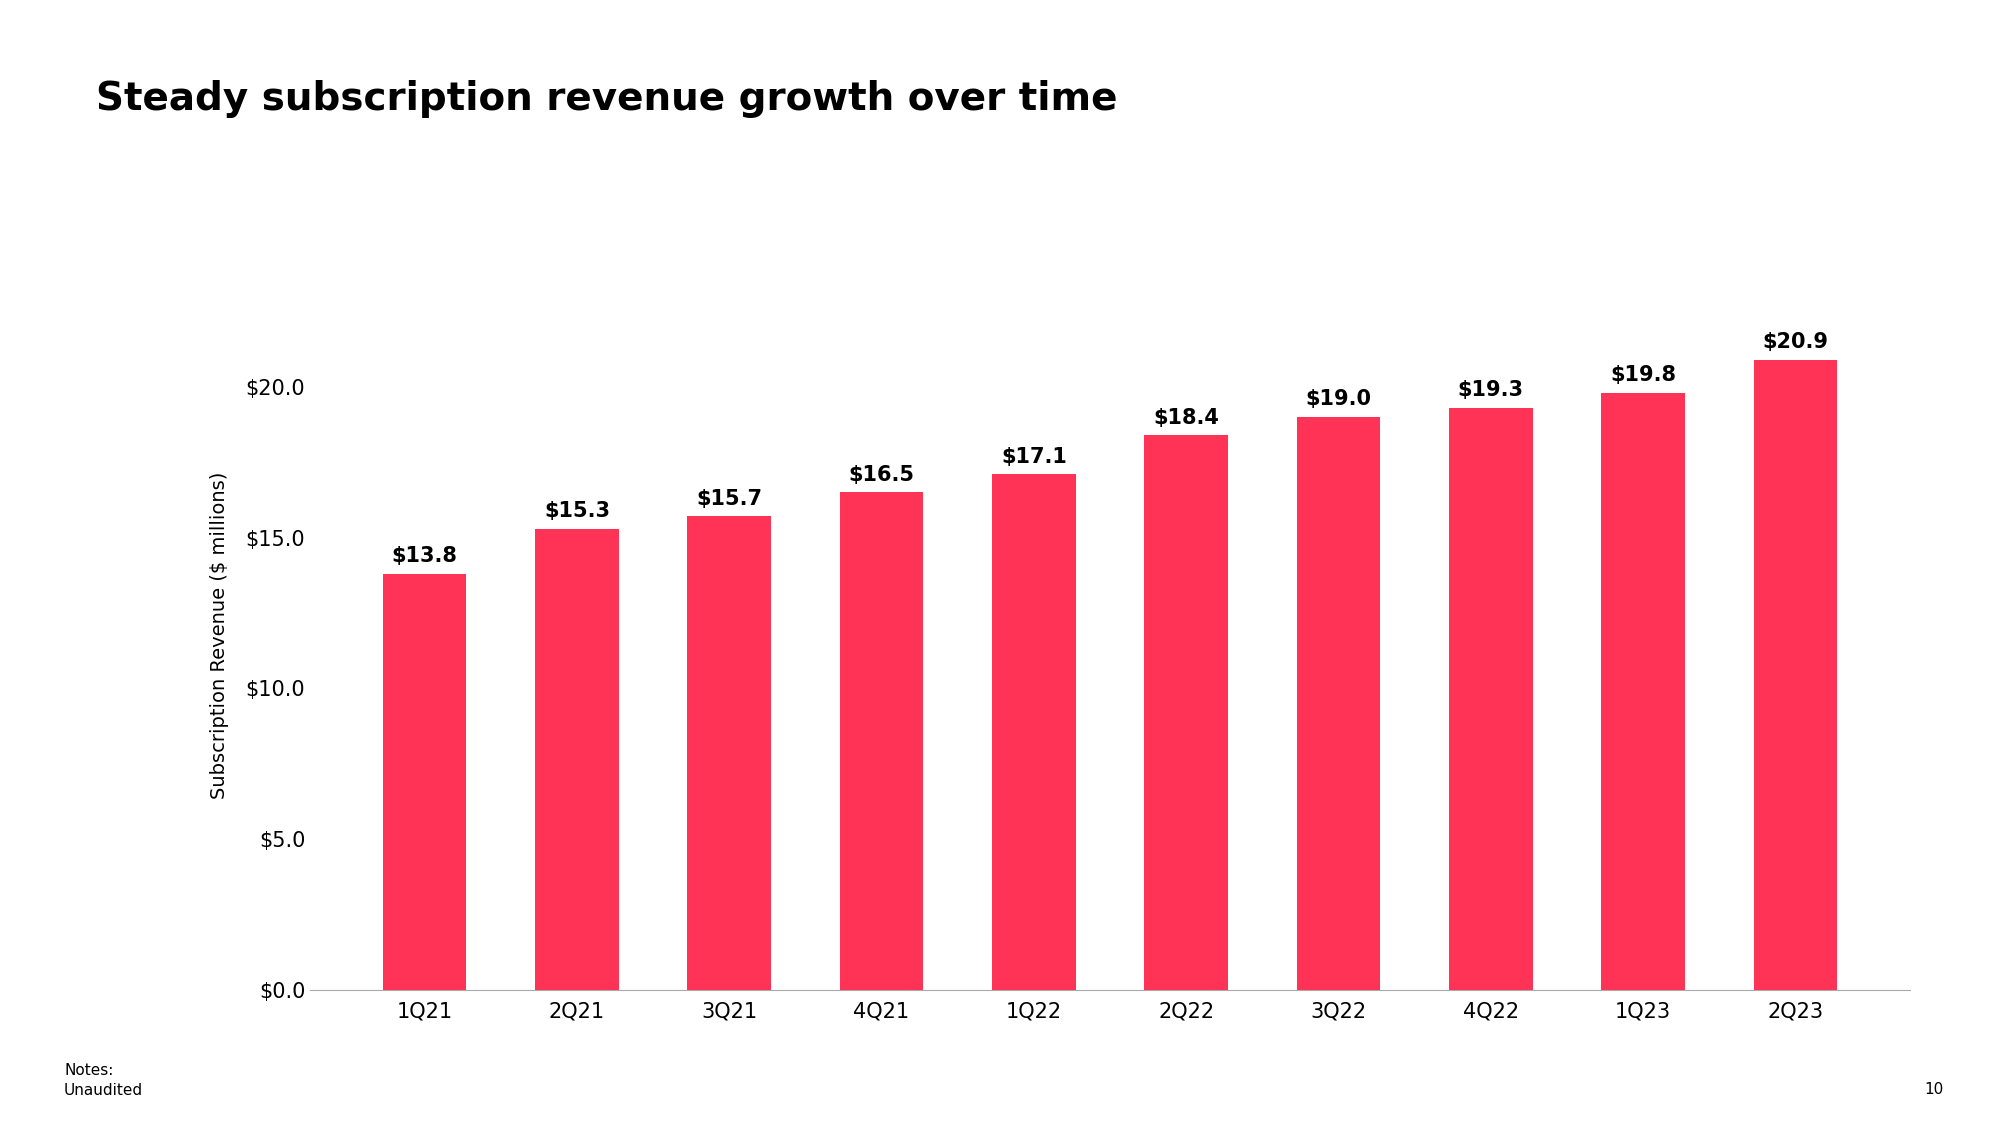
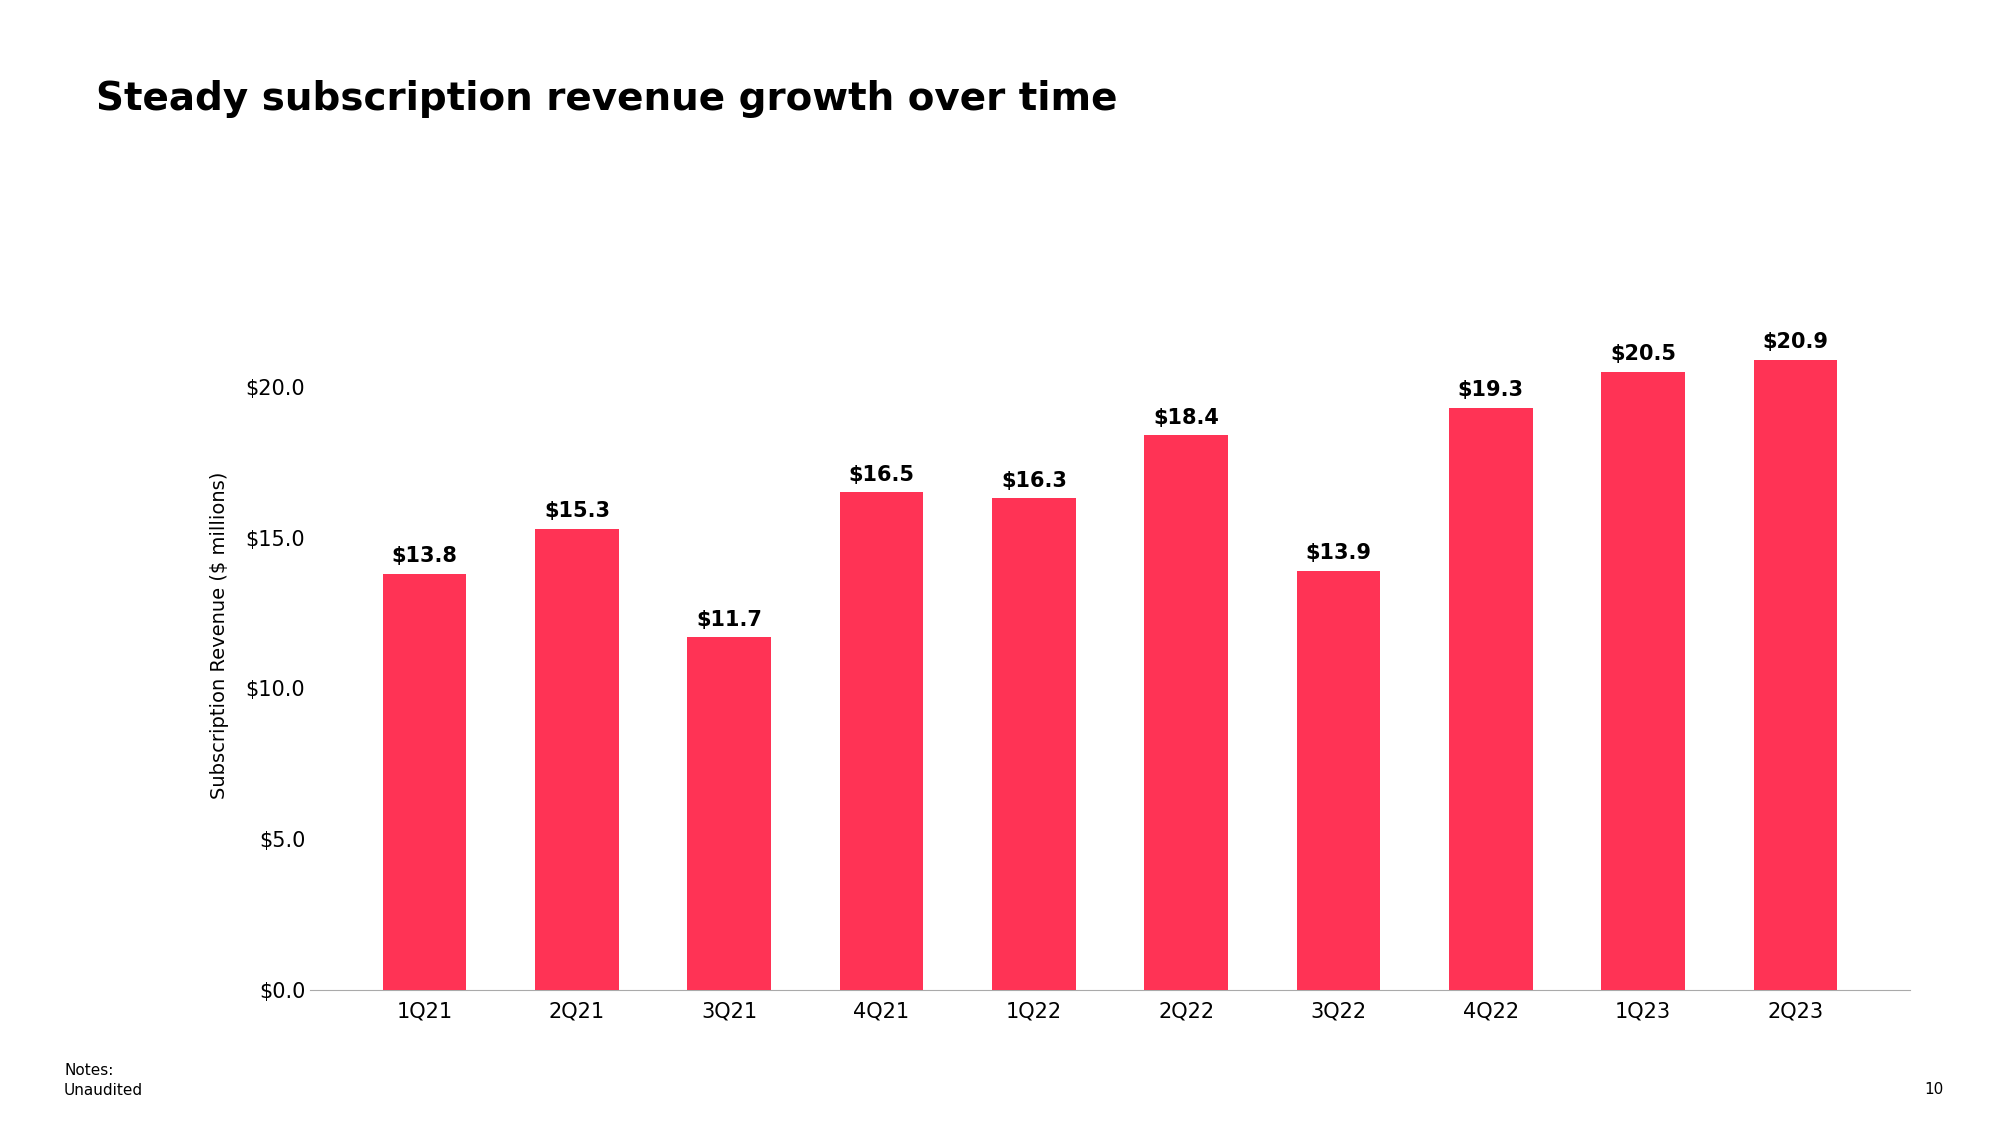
3Q21: $15.7 -> $11.7
1Q22: $17.1 -> $16.3
3Q22: $19.0 -> $13.9
1Q23: $19.8 -> $20.5
